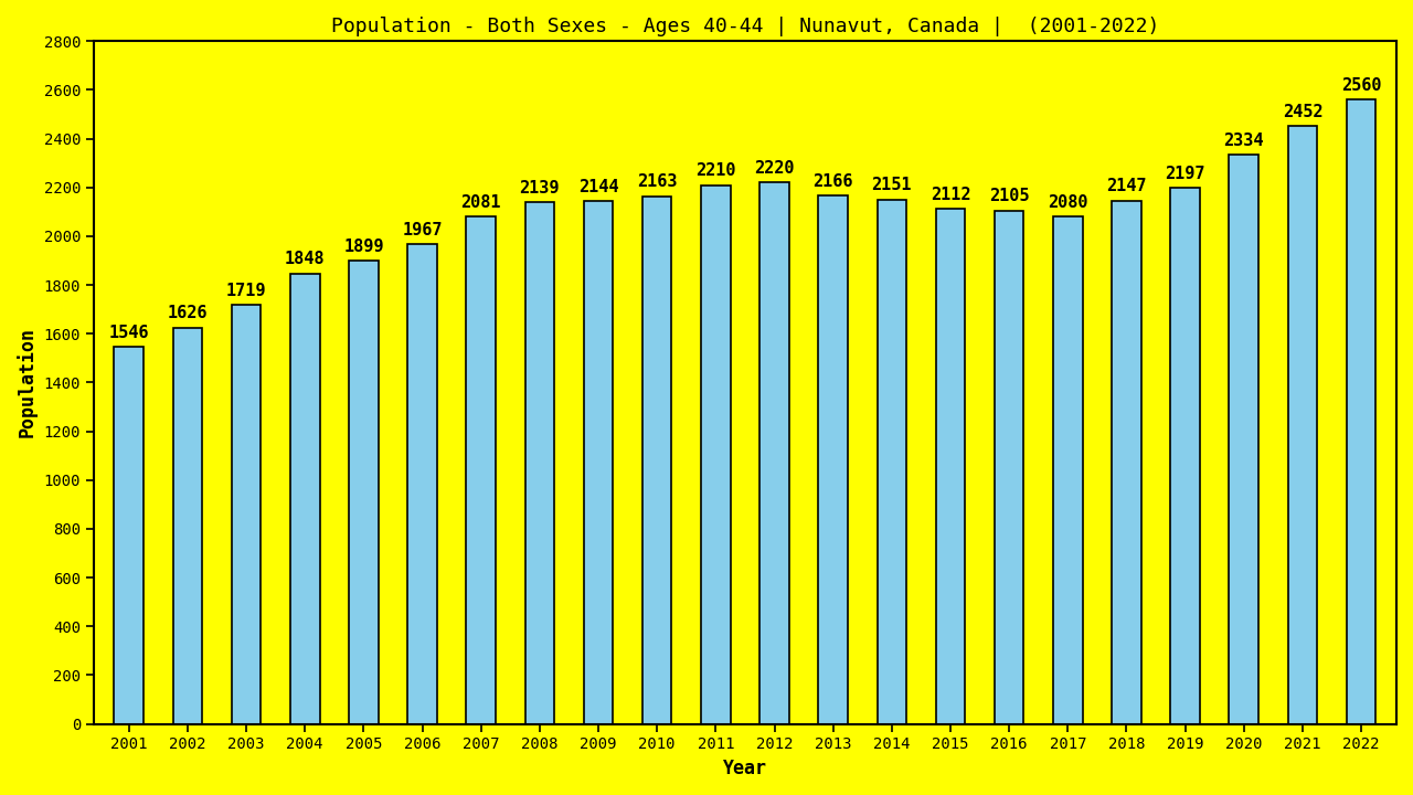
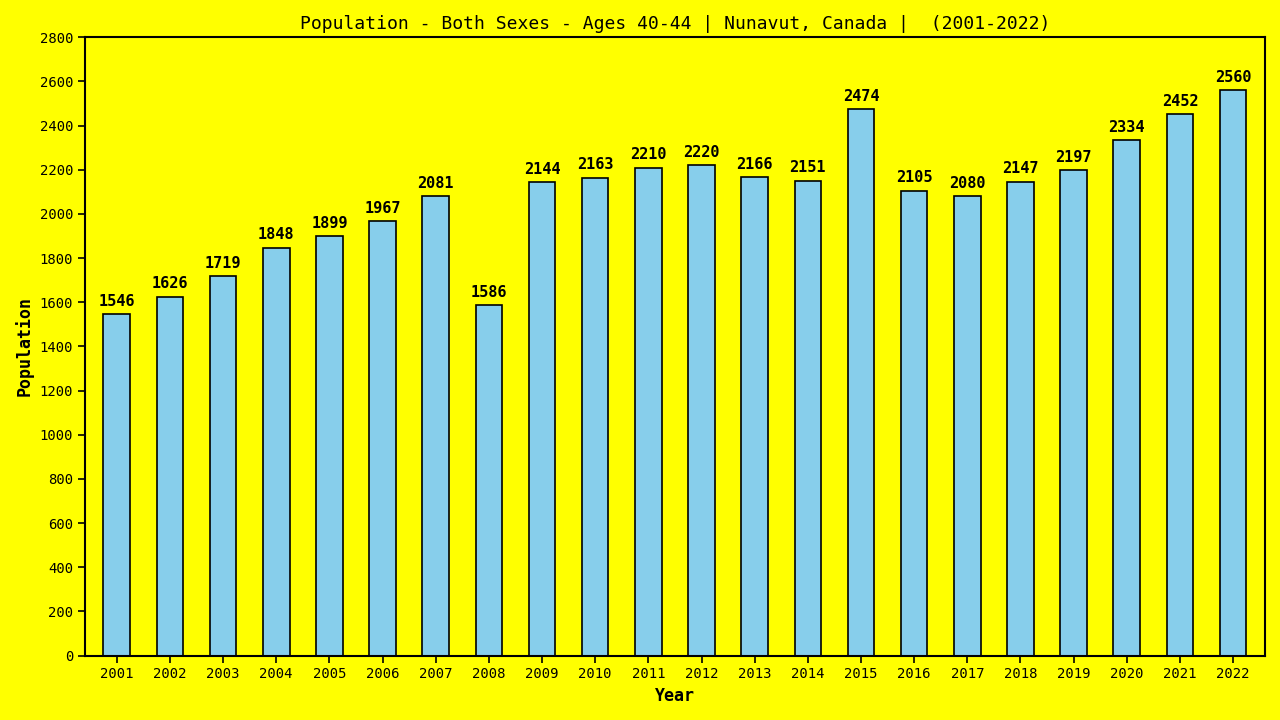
2008: 2139 -> 1586
2015: 2112 -> 2474
